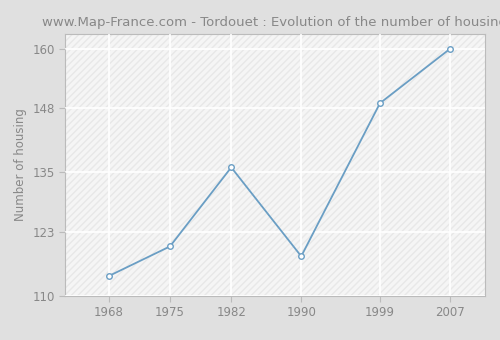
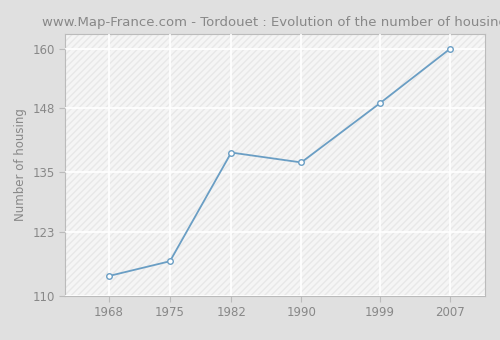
1975: 120 -> 117
1982: 136 -> 139
1990: 118 -> 137
